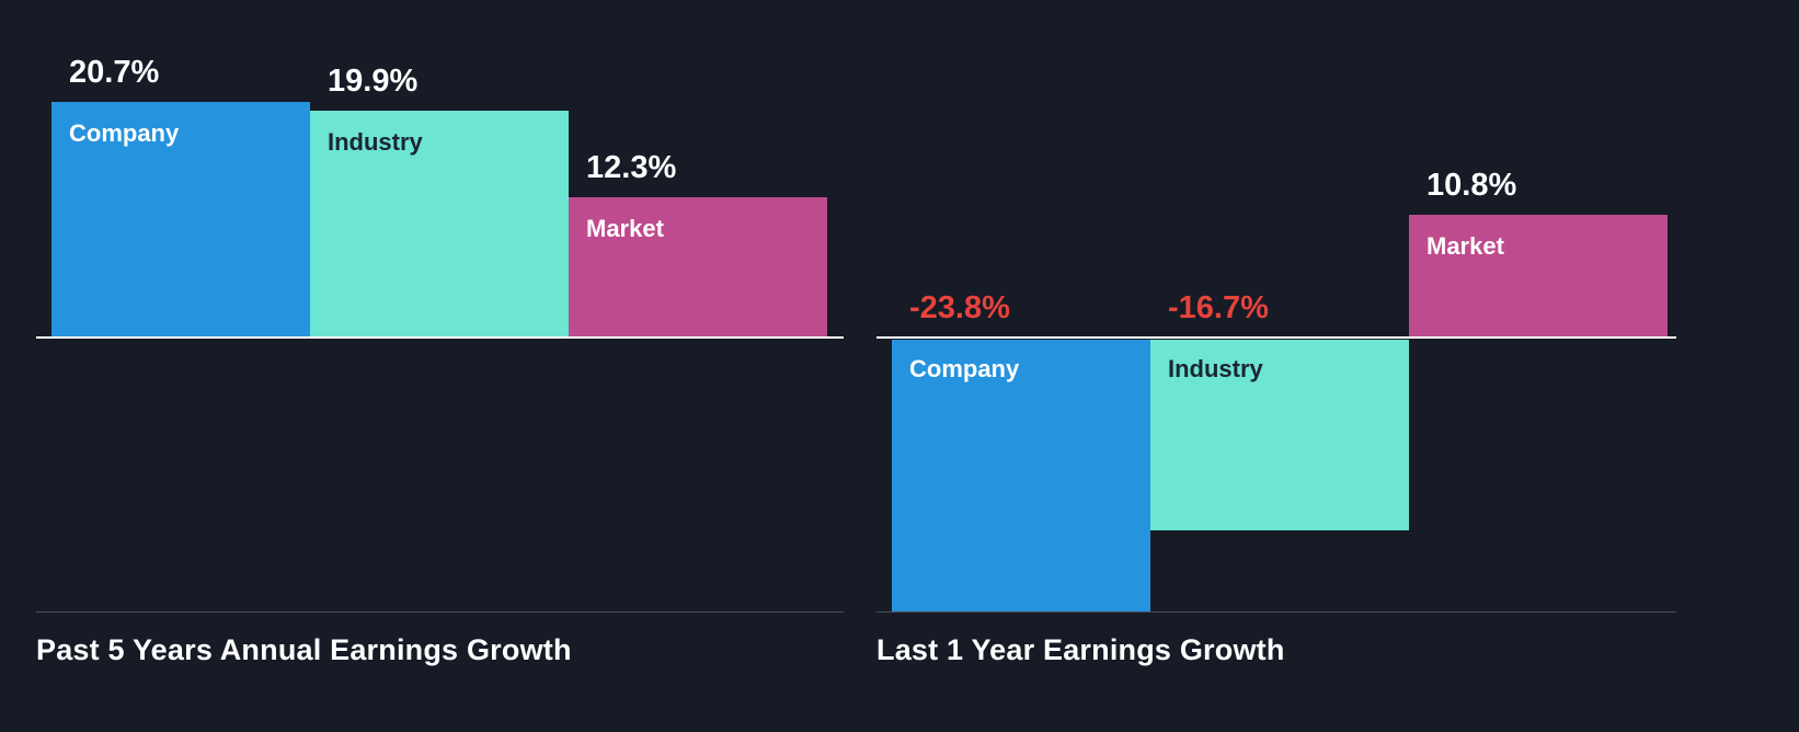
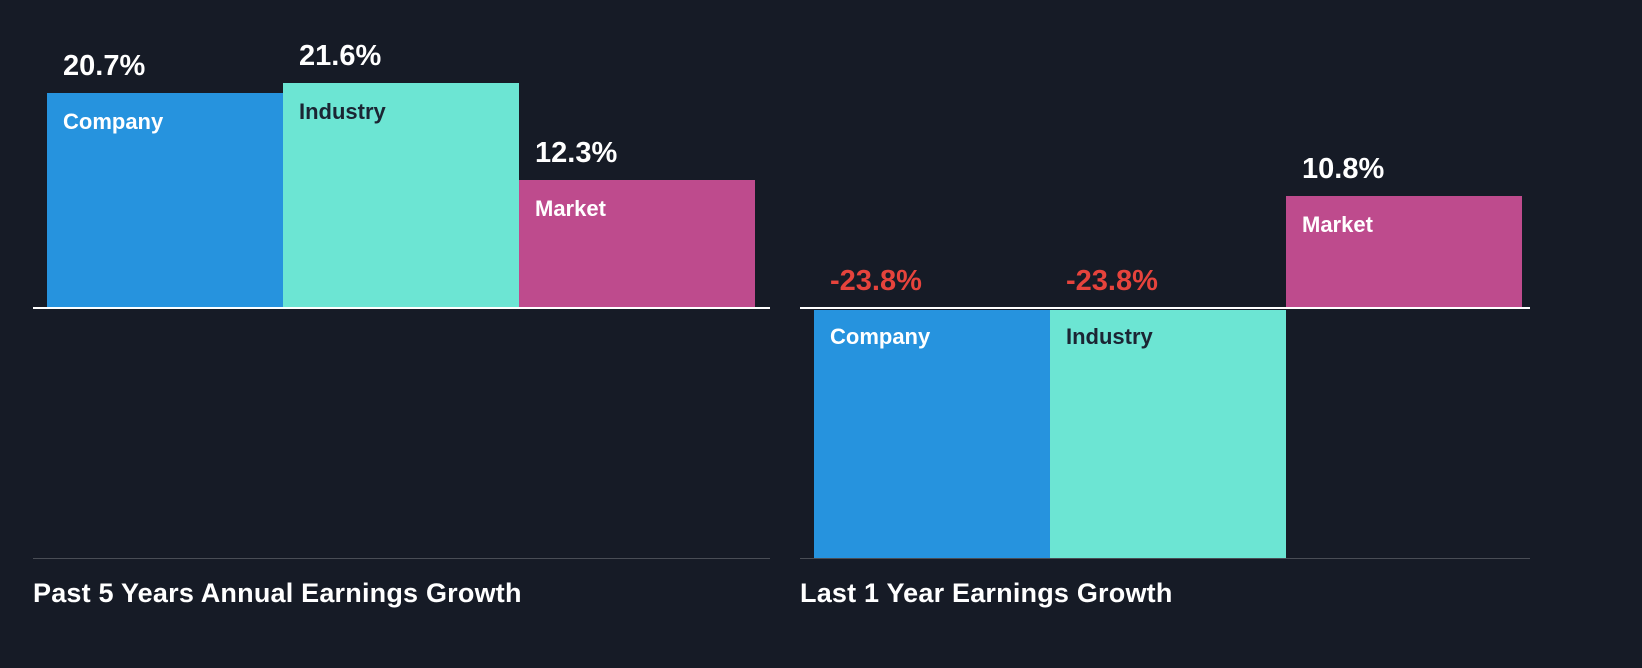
Past 5 Years Annual Earnings Growth/Industry: 19.9% -> 21.6%
Last 1 Year Earnings Growth/Industry: -16.7% -> -23.8%
